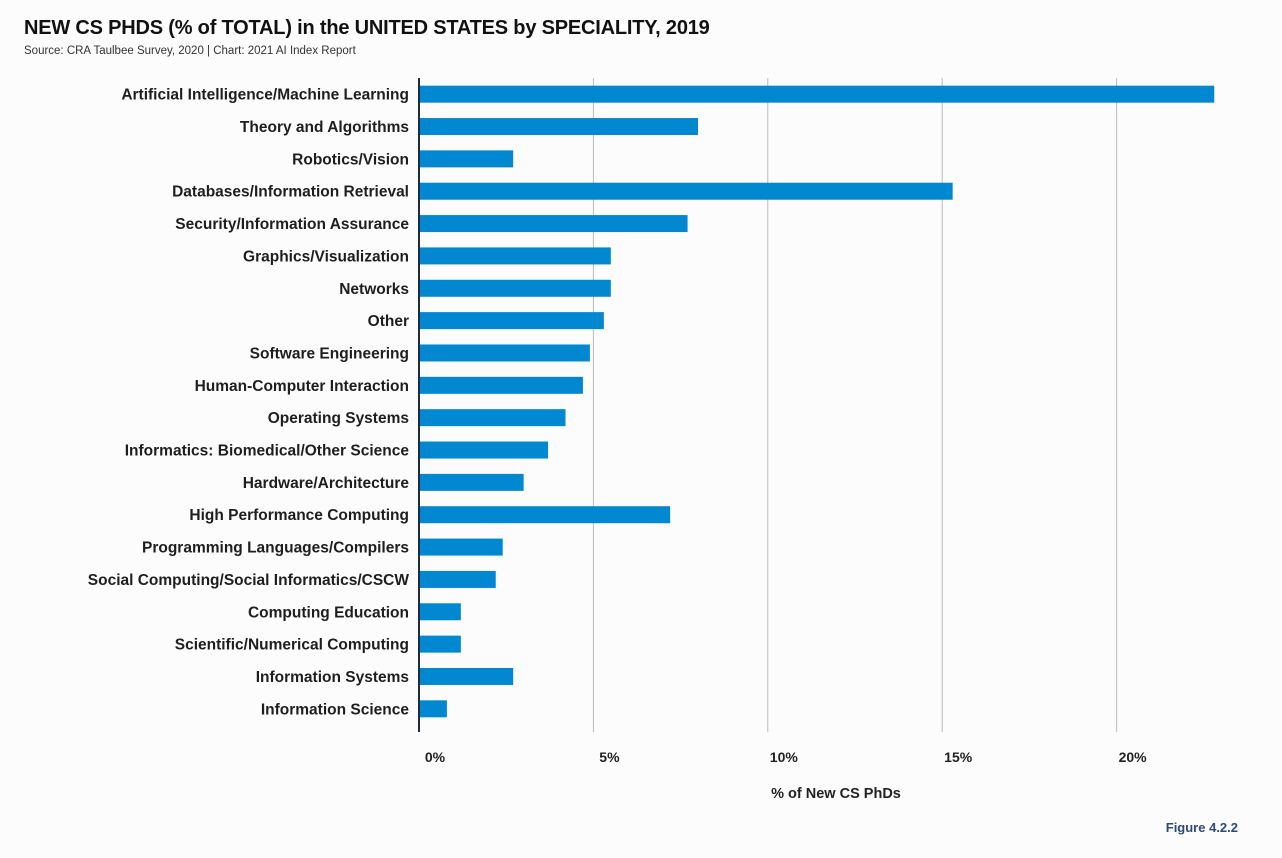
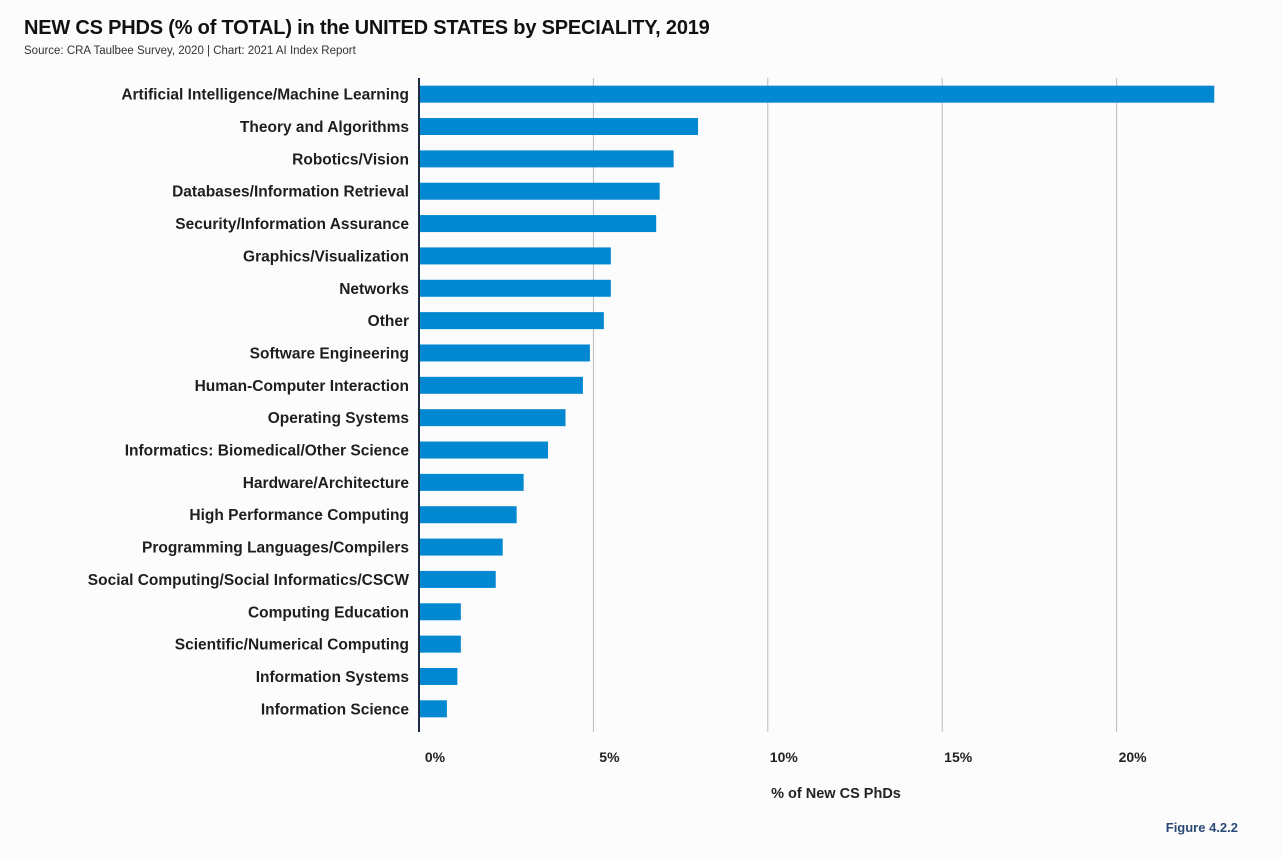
Robotics/Vision: 2.7% -> 7.3%
Databases/Information Retrieval: 15.3% -> 6.9%
Security/Information Assurance: 7.7% -> 6.8%
High Performance Computing: 7.2% -> 2.8%
Information Systems: 2.7% -> 1.1%
